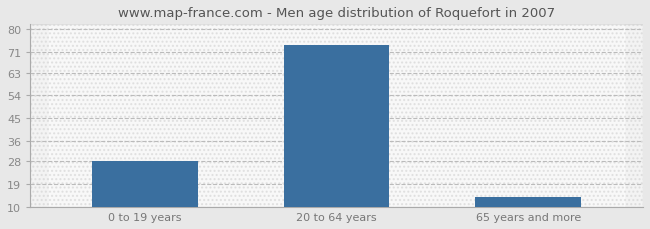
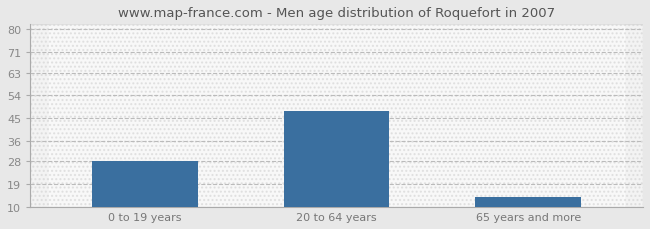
20 to 64 years: 74 -> 48
